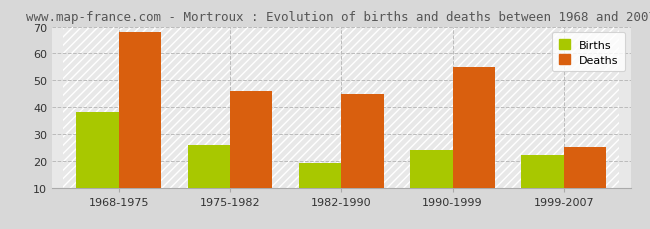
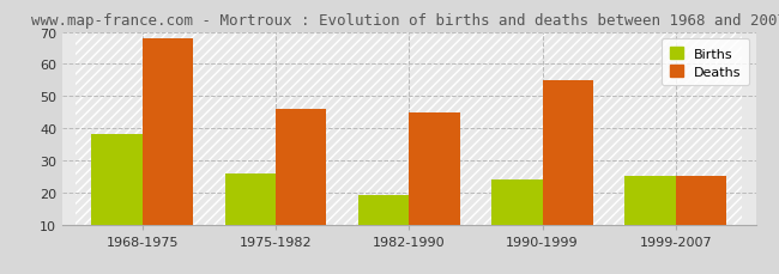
Births/1999-2007: 22 -> 25
